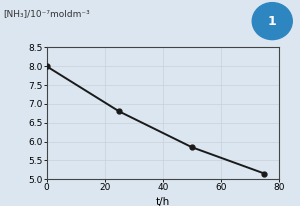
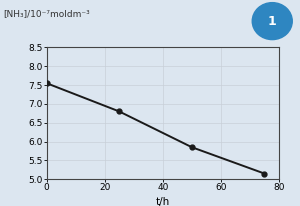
0: 8.00 -> 7.55
